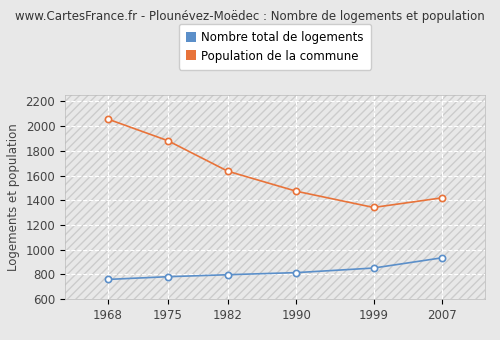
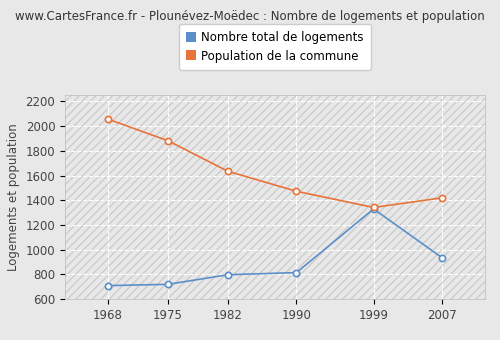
Nombre total de logements/1968: 760 -> 710
Nombre total de logements/1975: 780 -> 720
Nombre total de logements/1999: 850 -> 1330
